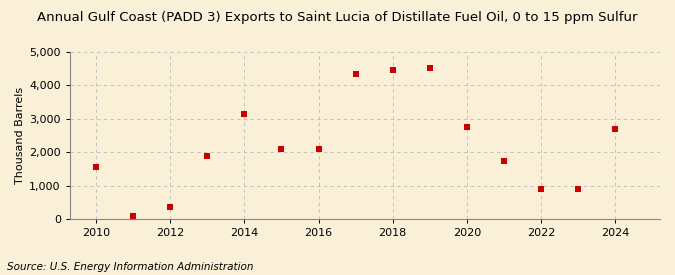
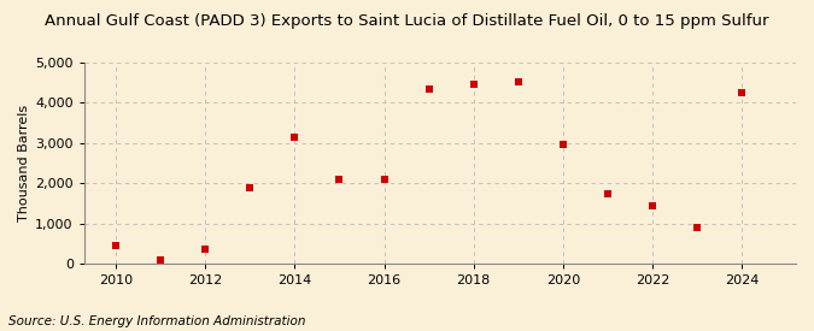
2010: 1,550 -> 450
2020: 2,750 -> 2,950
2022: 900 -> 1,420
2024: 2,700 -> 4,250
